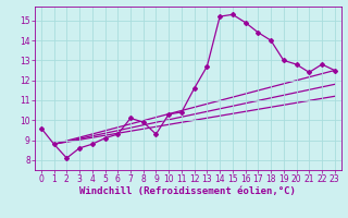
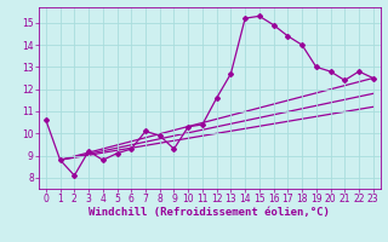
0: 9.6 -> 10.6
3: 8.6 -> 9.2
